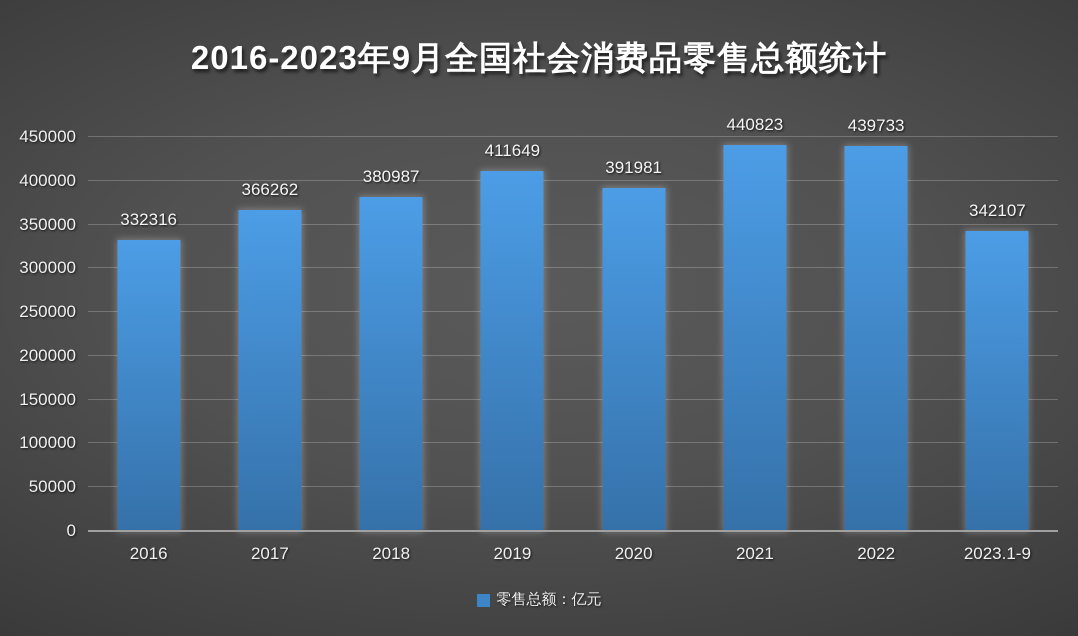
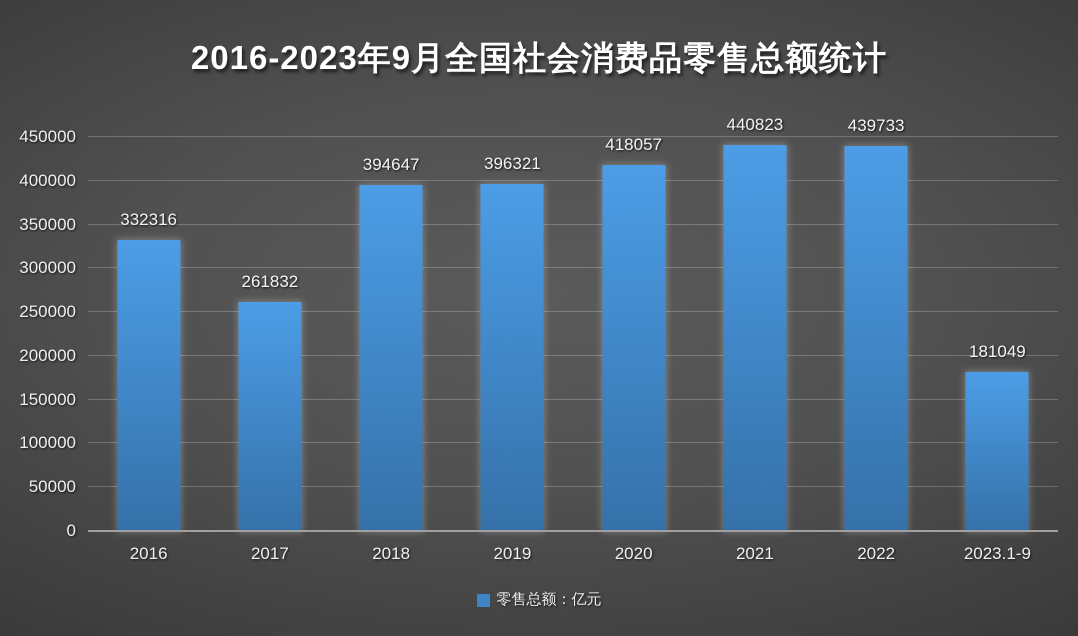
2017: 366262 -> 261832
2018: 380987 -> 394647
2019: 411649 -> 396321
2020: 391981 -> 418057
2023.1-9: 342107 -> 181049
